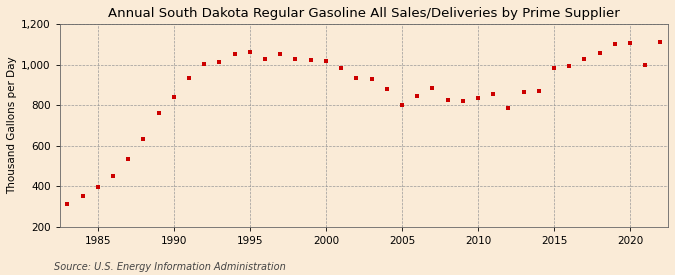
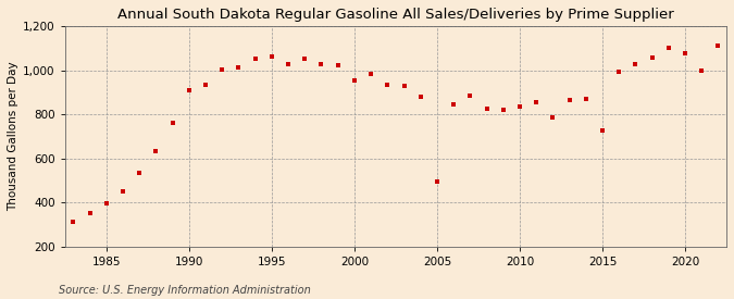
1990: 840 -> 910
2000: 1,015 -> 955
2005: 800 -> 495
2015: 985 -> 725
2020: 1,105 -> 1,075
